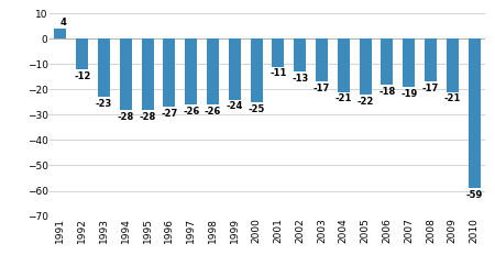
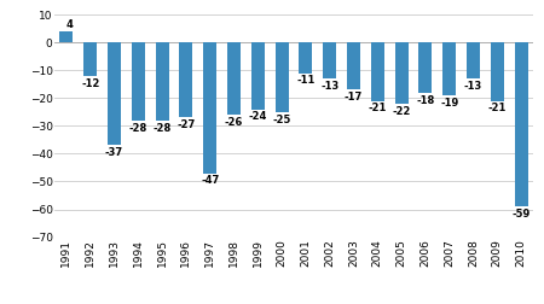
1993: -23 -> -37
1997: -26 -> -47
2008: -17 -> -13
